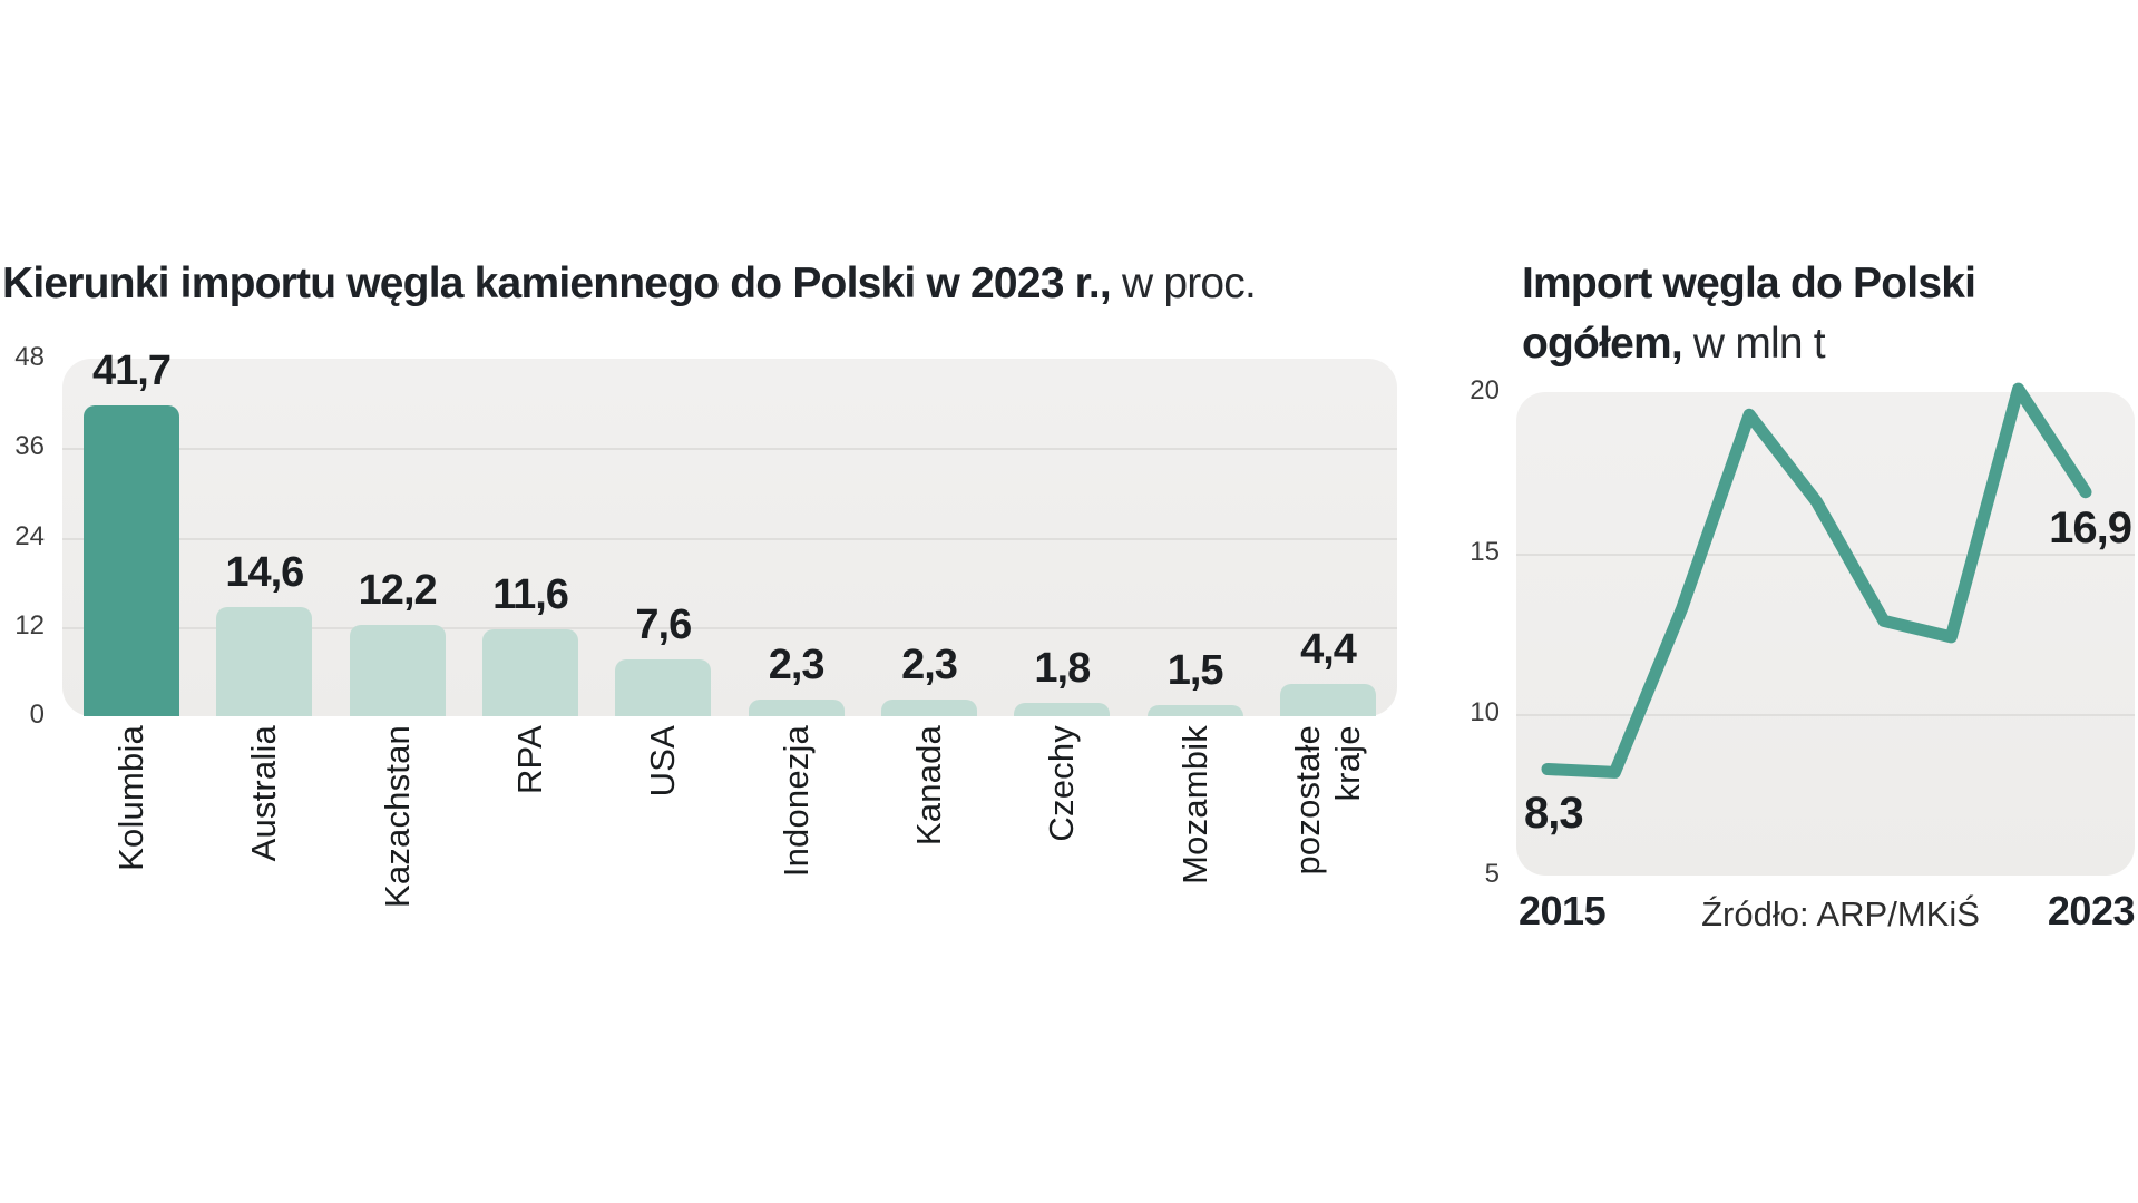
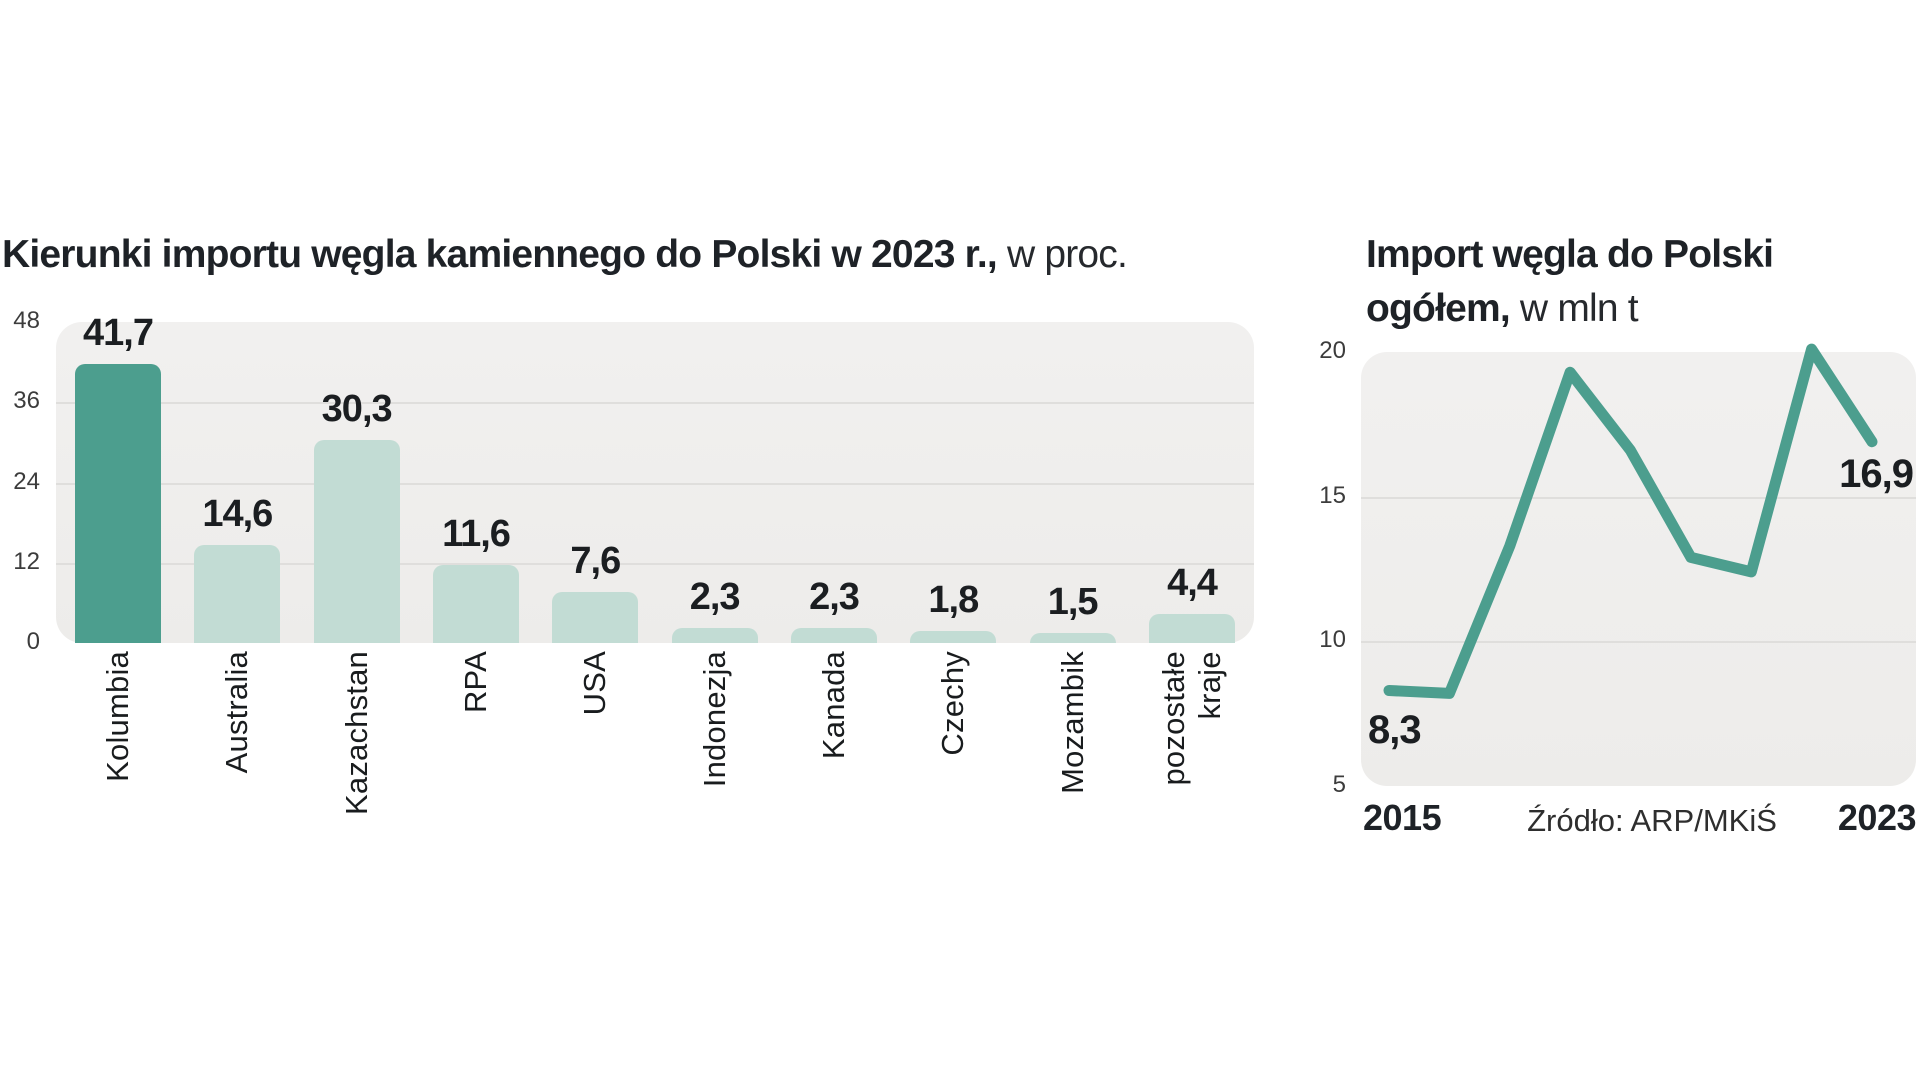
Kierunki importu węgla kamiennego do Polski w 2023 r.,/Kazachstan: 12,2 -> 30,3
